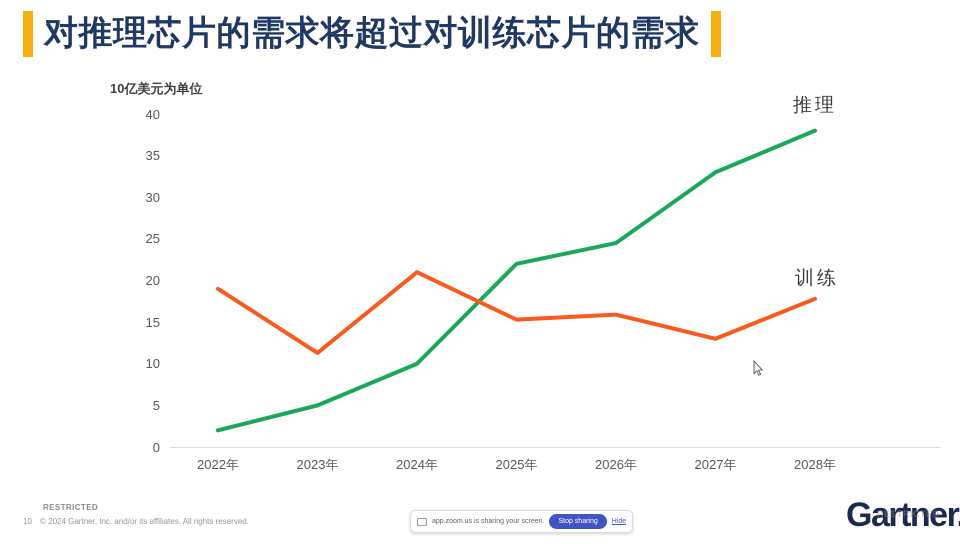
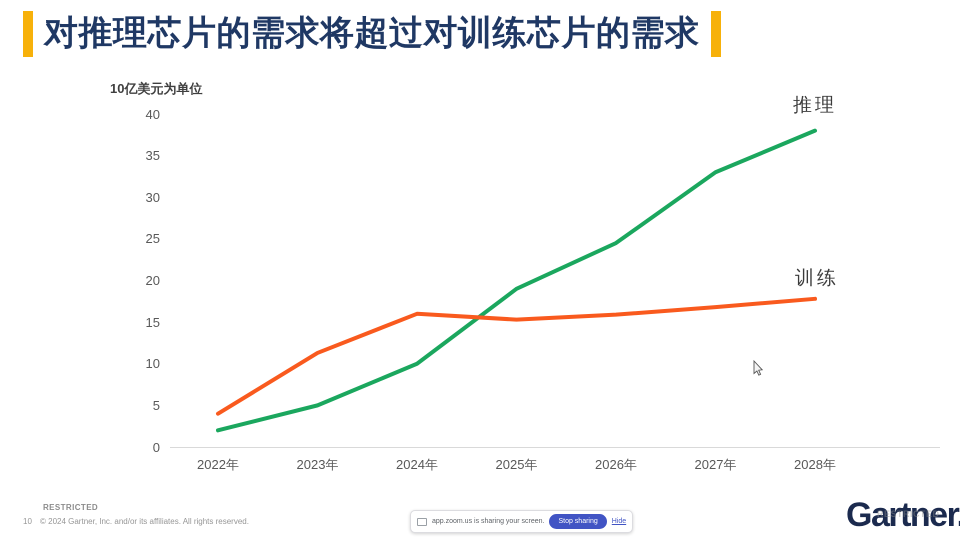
训练/2022年: 19 -> 4
训练/2024年: 21 -> 16
推理/2025年: 22 -> 19
训练/2027年: 13 -> 17
